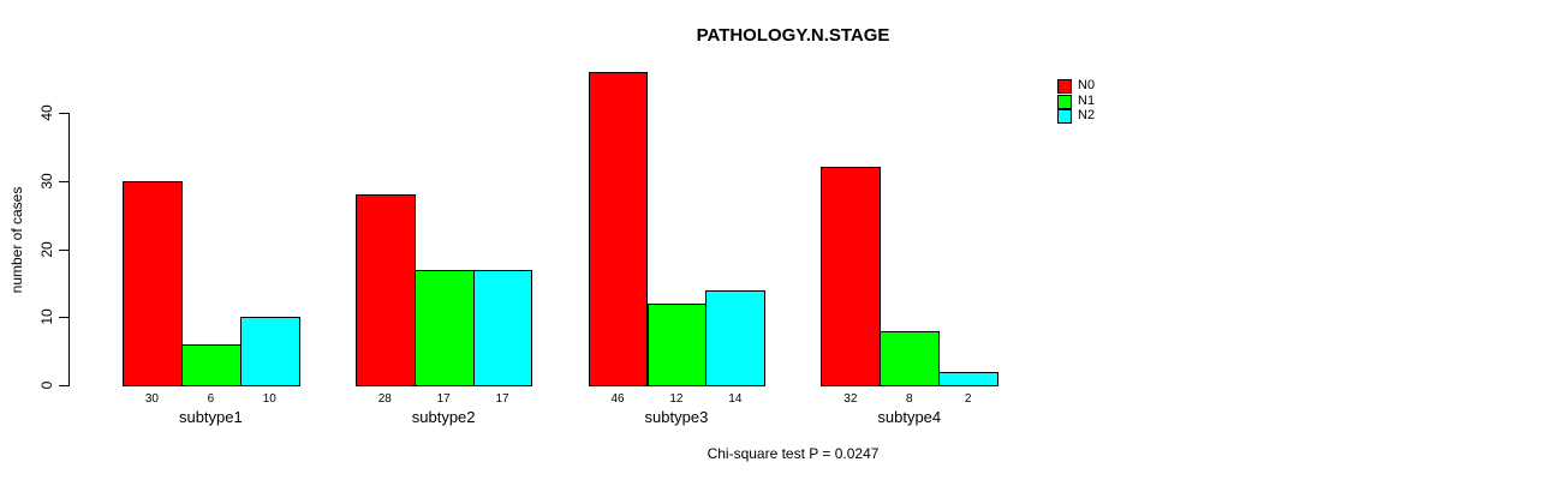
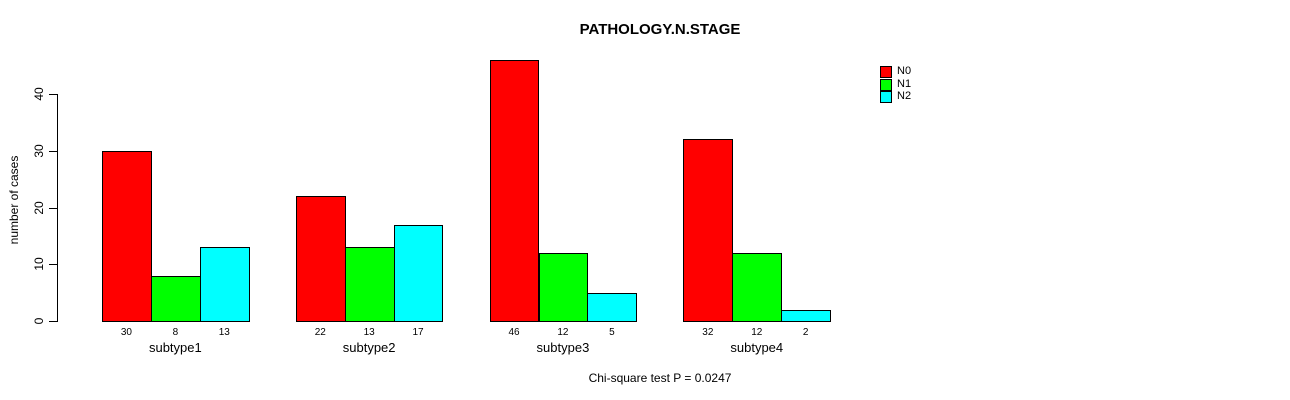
N1/subtype1: 6 -> 8
N2/subtype1: 10 -> 13
N0/subtype2: 28 -> 22
N1/subtype2: 17 -> 13
N2/subtype3: 14 -> 5
N1/subtype4: 8 -> 12
